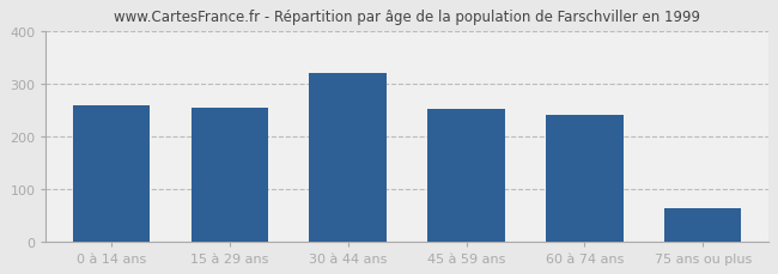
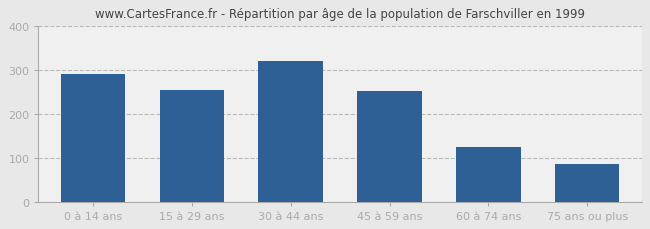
0 à 14 ans: 258 -> 290
60 à 74 ans: 240 -> 125
75 ans ou plus: 63 -> 85
